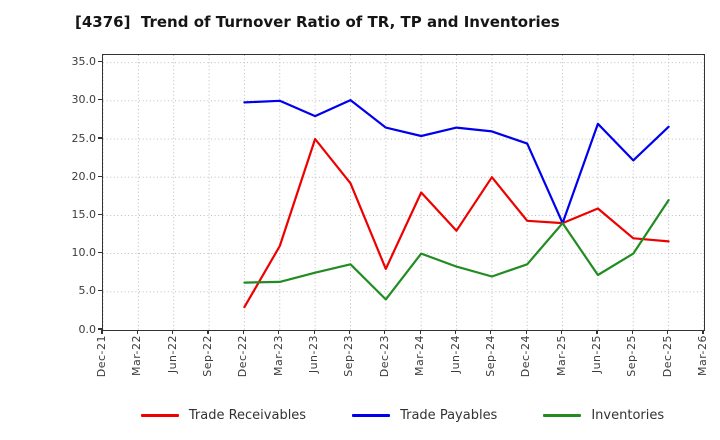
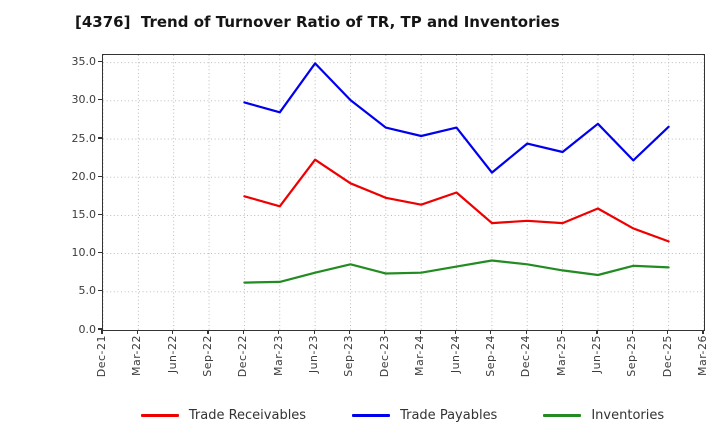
Trade Receivables/Dec-22: 3 -> 18
Trade Receivables/Mar-23: 11 -> 16
Trade Payables/Mar-23: 30 -> 28
Trade Receivables/Jun-23: 25 -> 22
Trade Payables/Jun-23: 28 -> 35
Trade Receivables/Dec-23: 8 -> 17
Inventories/Dec-23: 4 -> 7
Trade Receivables/Mar-24: 18 -> 16
Inventories/Mar-24: 10 -> 8
Trade Receivables/Jun-24: 13 -> 18
Trade Receivables/Sep-24: 20 -> 14
Trade Payables/Sep-24: 26 -> 21
Inventories/Sep-24: 7 -> 9
Trade Payables/Mar-25: 14 -> 23
Inventories/Mar-25: 14 -> 8
Trade Receivables/Sep-25: 12 -> 13
Inventories/Sep-25: 10 -> 8
Inventories/Dec-25: 17 -> 8
